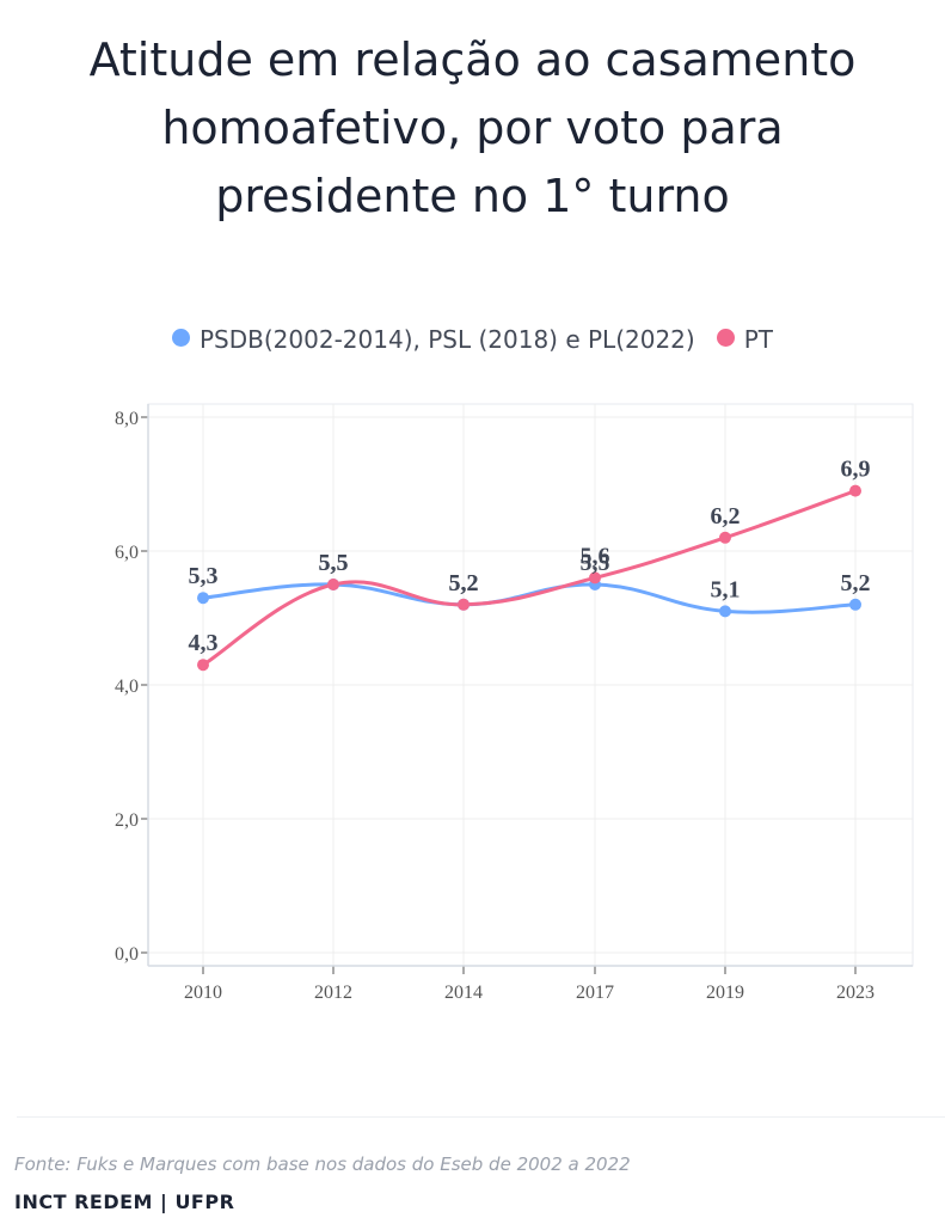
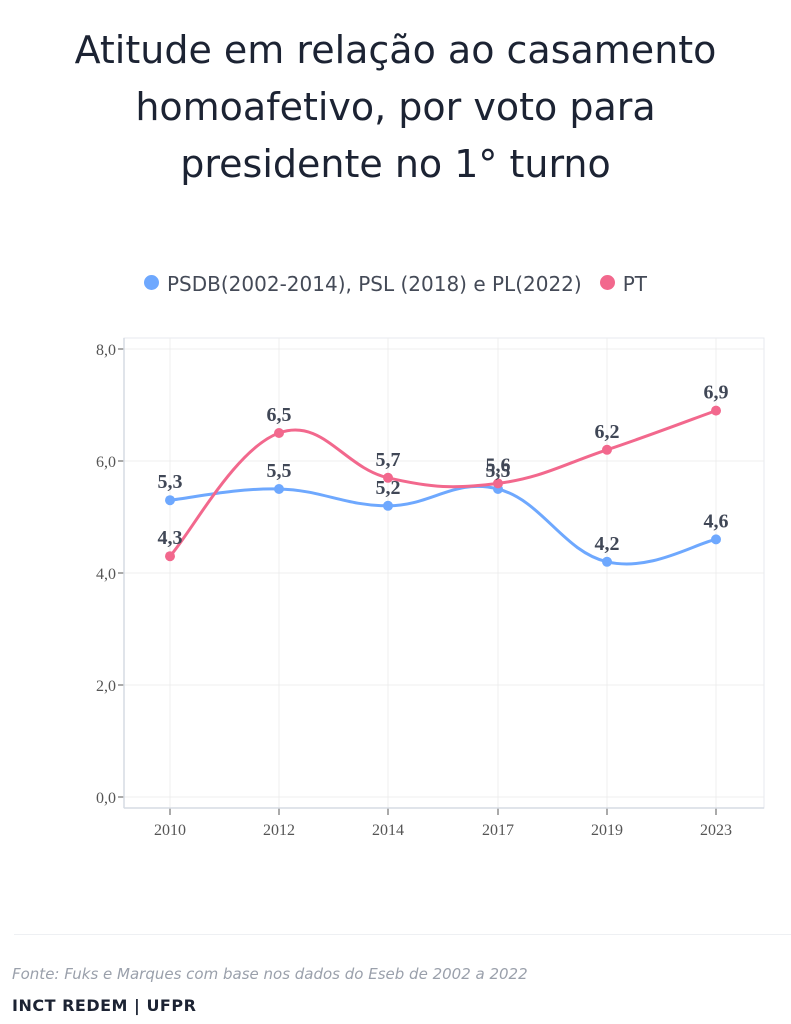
PT/2012: 5,5 -> 6,5
PT/2014: 5,2 -> 5,7
PSDB(2002-2014), PSL (2018) e PL(2022)/2019: 5,1 -> 4,2
PSDB(2002-2014), PSL (2018) e PL(2022)/2023: 5,2 -> 4,6
